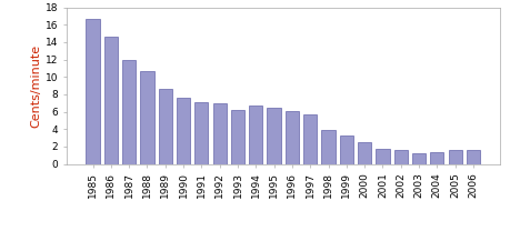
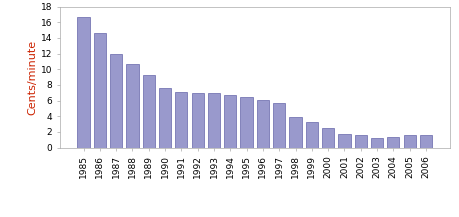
1989: 8.6 -> 9.3
1993: 6.2 -> 6.9
